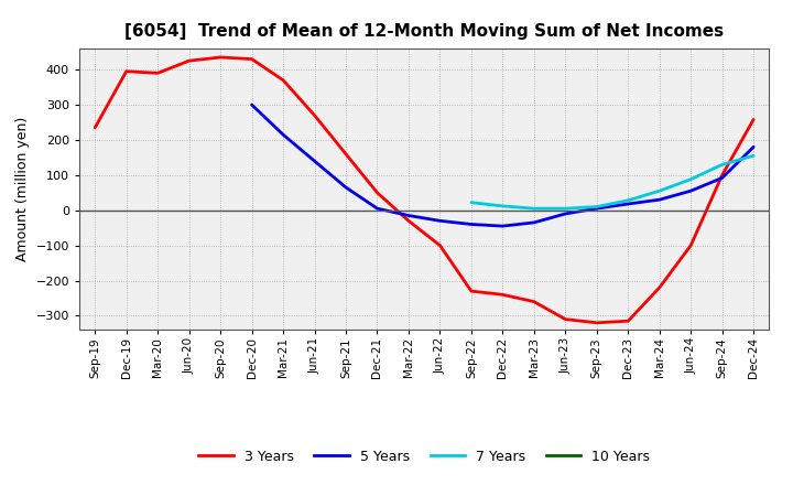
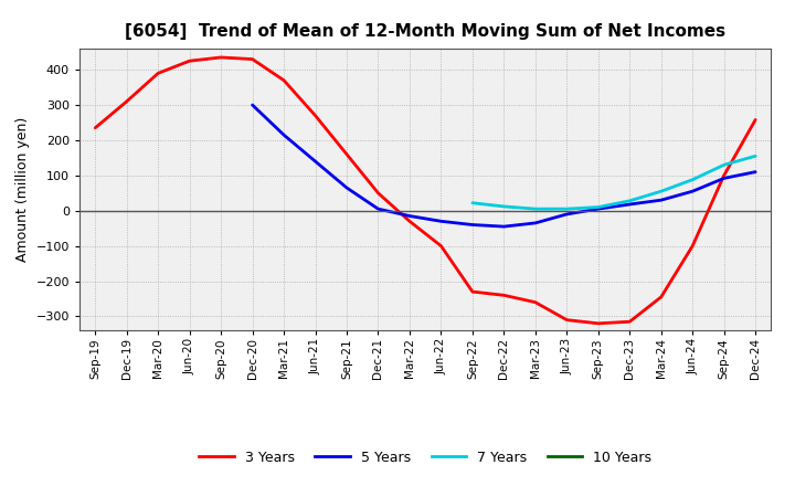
3 Years/Dec-19: 395 -> 310
3 Years/Mar-24: -220 -> -245
5 Years/Dec-24: 180 -> 110
